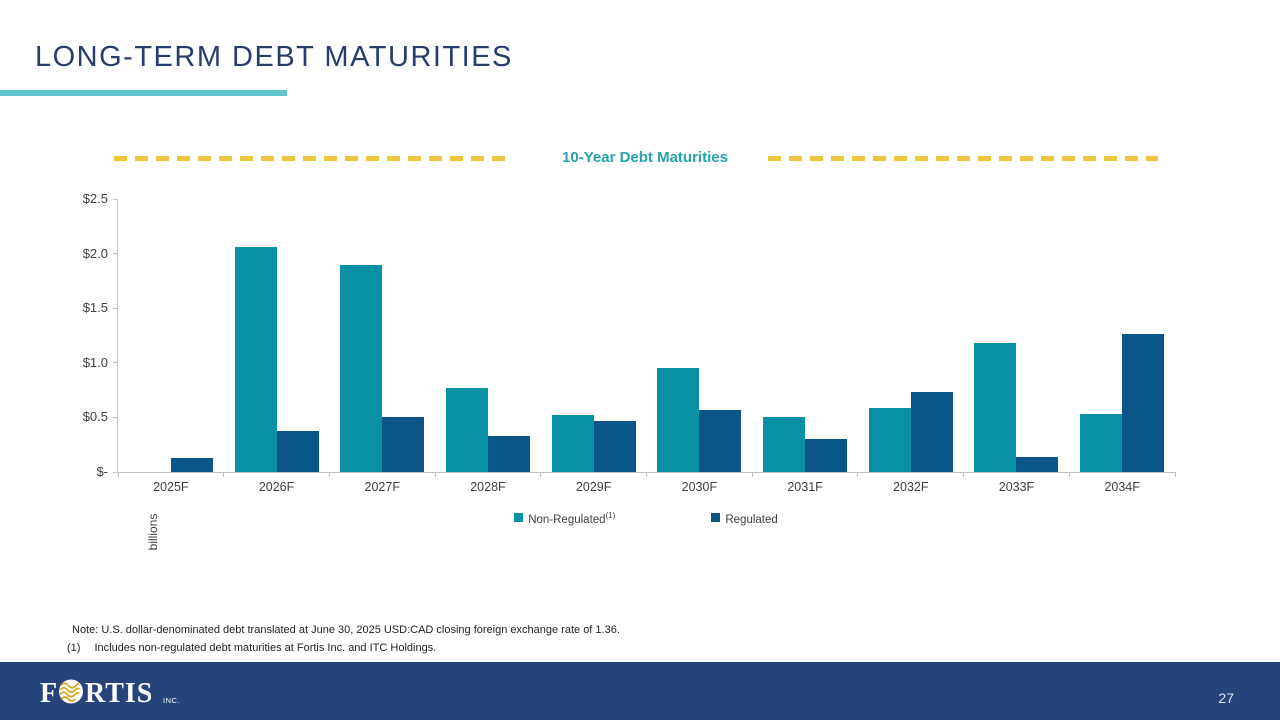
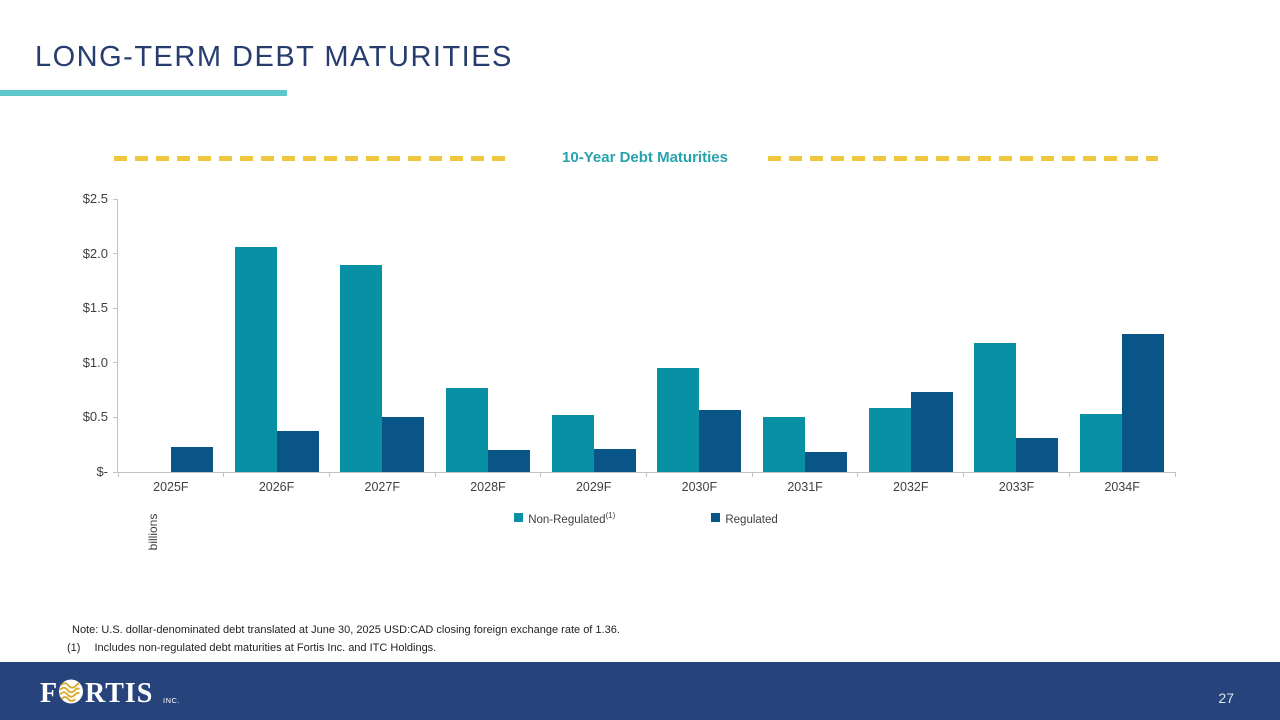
Regulated/2025F: $0.13 -> $0.23
Regulated/2028F: $0.33 -> $0.20
Regulated/2029F: $0.47 -> $0.21
Regulated/2031F: $0.30 -> $0.18
Regulated/2033F: $0.14 -> $0.31
